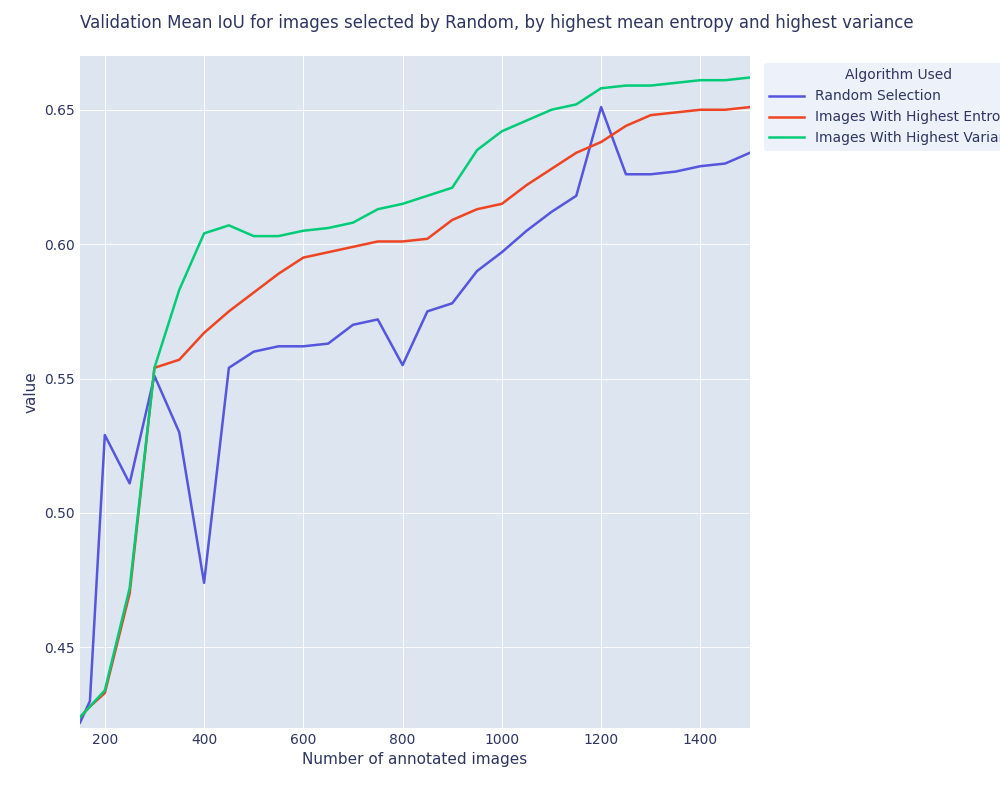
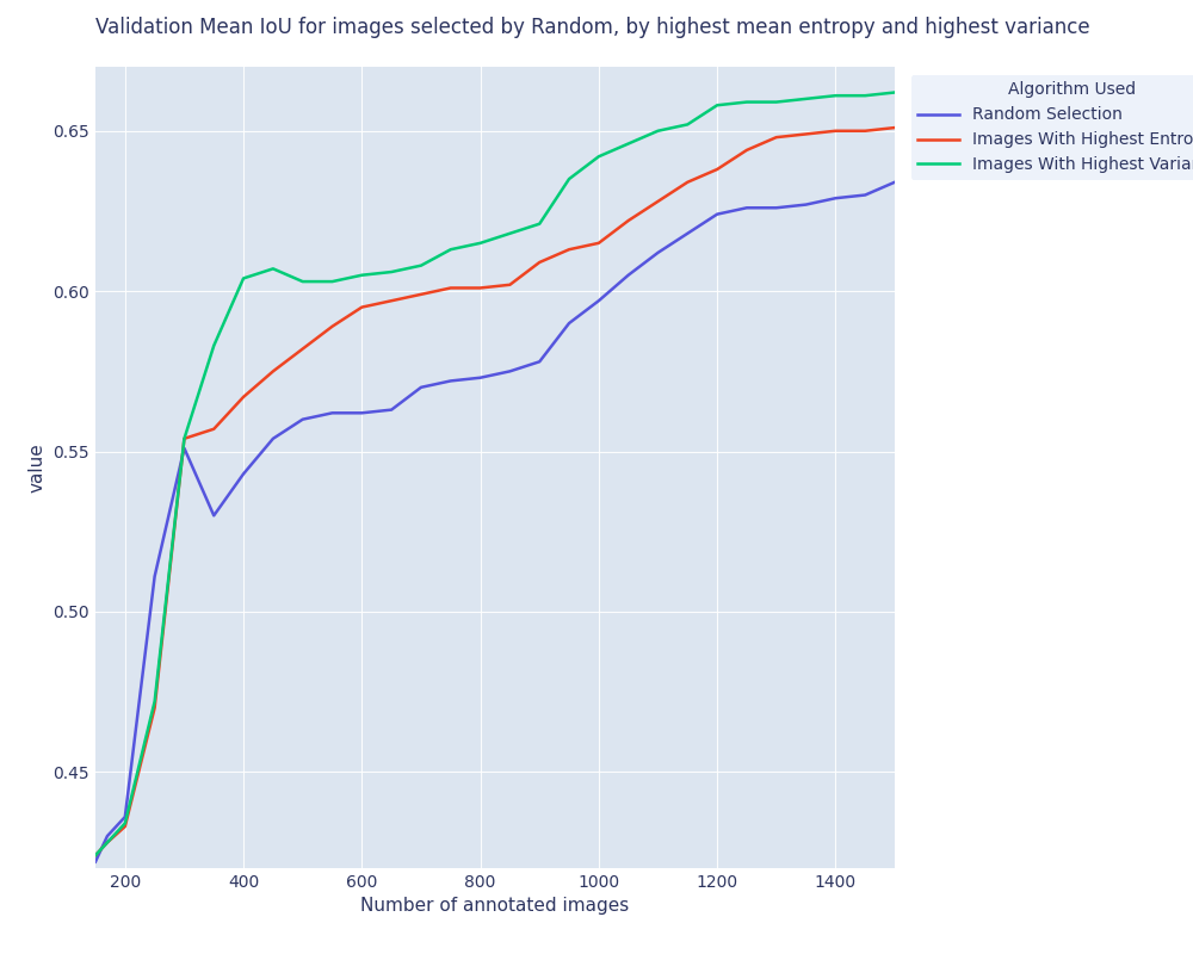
Random Selection/200: 0.529 -> 0.436
Random Selection/400: 0.474 -> 0.543
Random Selection/800: 0.555 -> 0.573
Random Selection/1200: 0.651 -> 0.624
